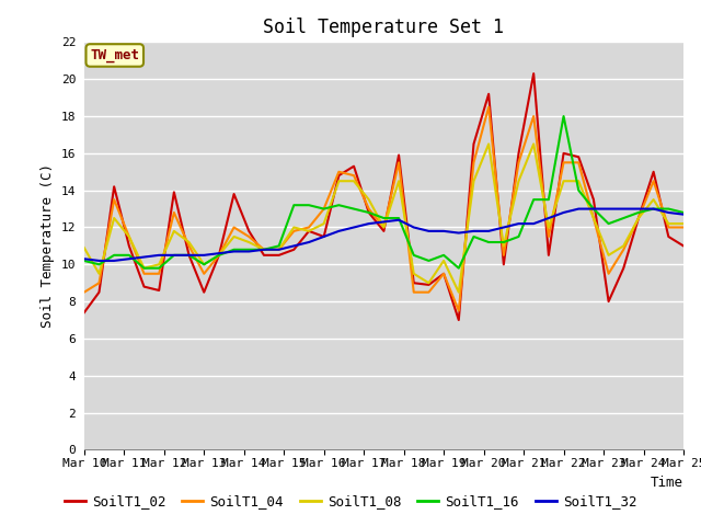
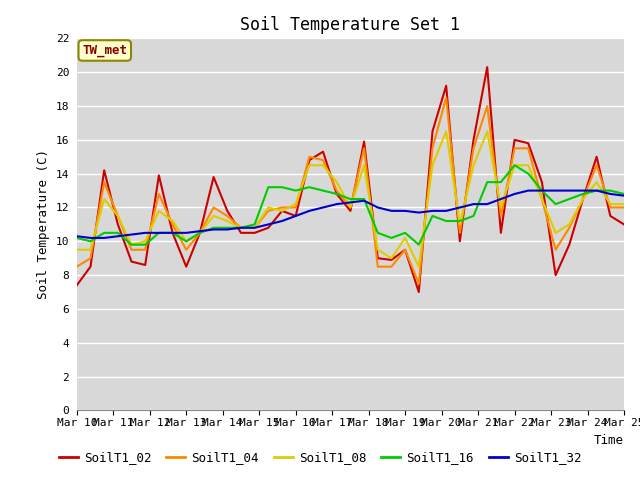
SoilT1_08/Mar 10: 10.9 -> 9.5
SoilT1_04/Mar 16: 13.0 -> 12.0
SoilT1_16/Mar 22: 18.0 -> 14.5
